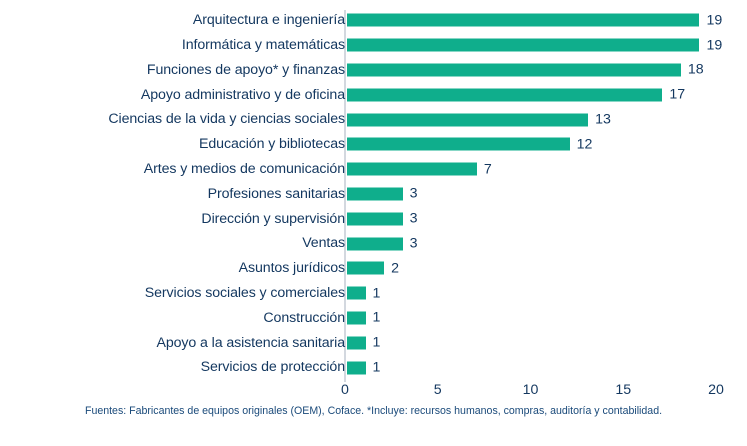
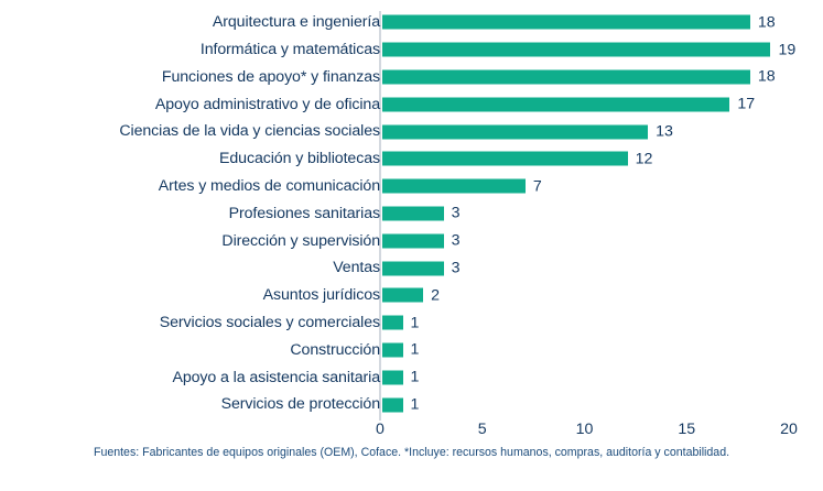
Arquitectura e ingeniería: 19 -> 18
